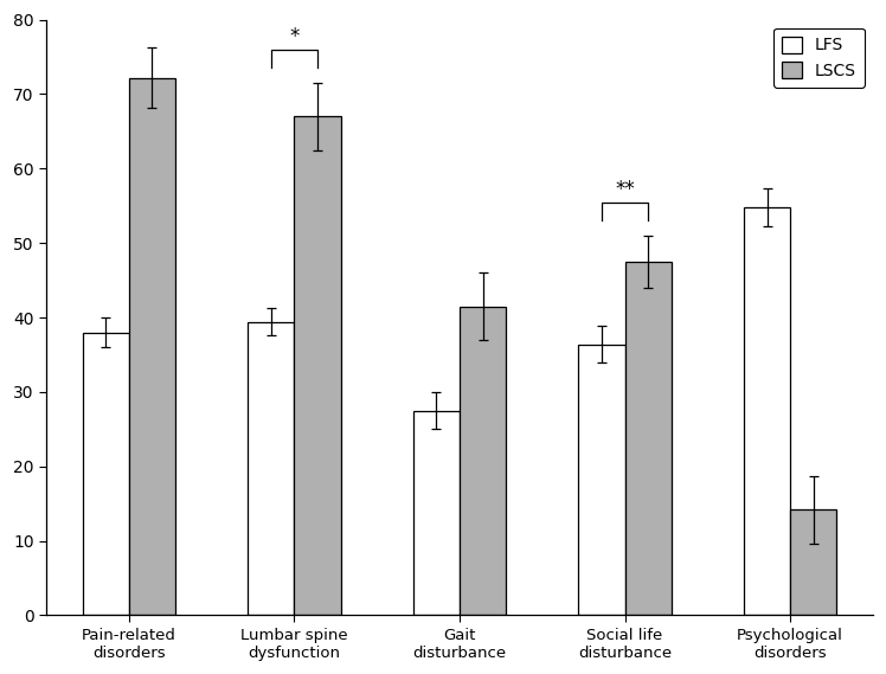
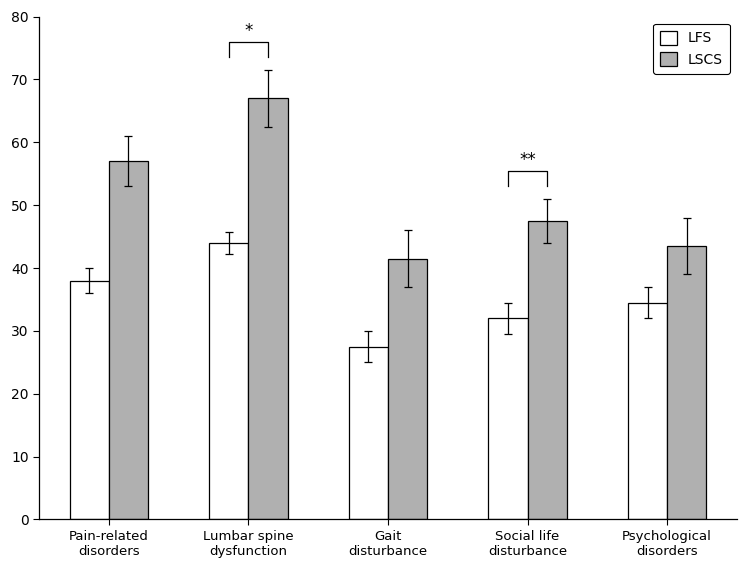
LSCS/Pain-related disorders: 72.2 -> 57.0
LFS/Lumbar spine dysfunction: 39.4 -> 44.0
LFS/Social life disturbance: 36.4 -> 32.0
LFS/Psychological disorders: 54.8 -> 34.5
LSCS/Psychological disorders: 14.2 -> 43.5
